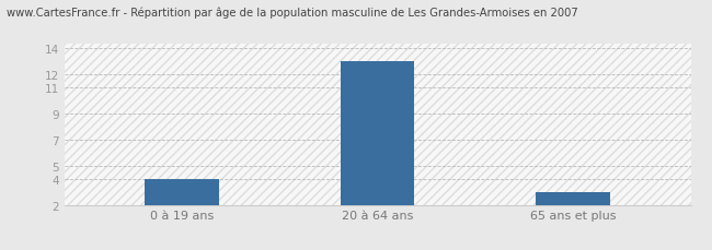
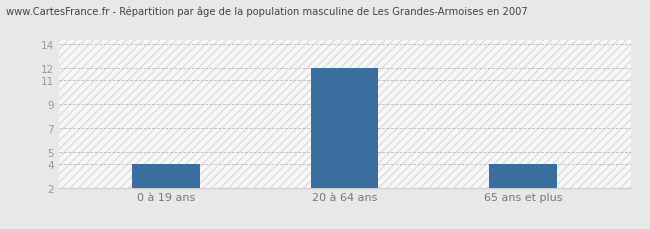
20 à 64 ans: 13 -> 12
65 ans et plus: 3 -> 4
